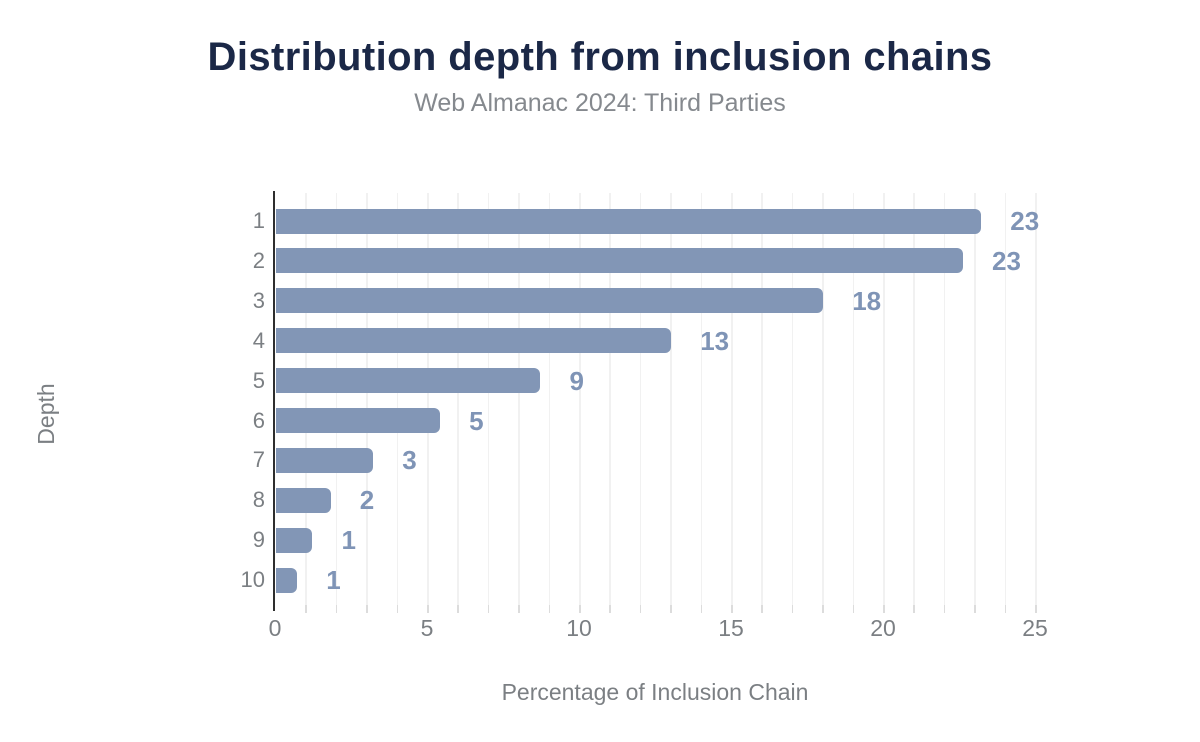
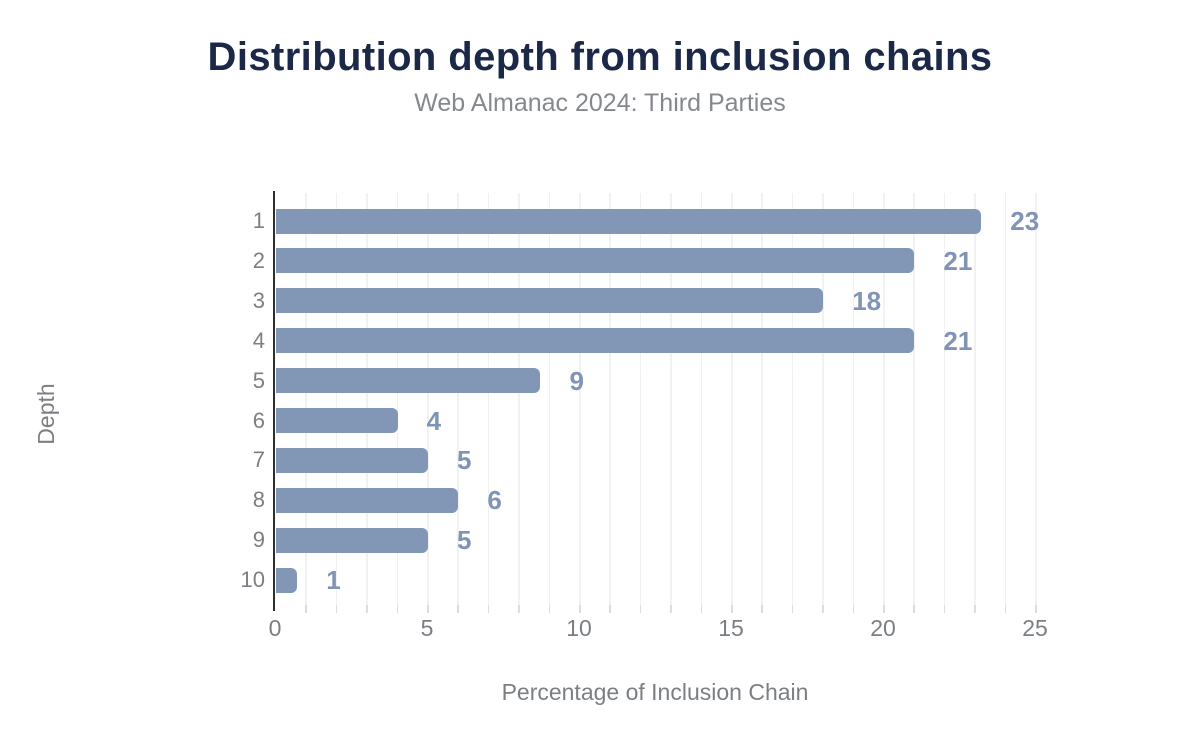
2: 23 -> 21
4: 13 -> 21
6: 5 -> 4
7: 3 -> 5
8: 2 -> 6
9: 1 -> 5
